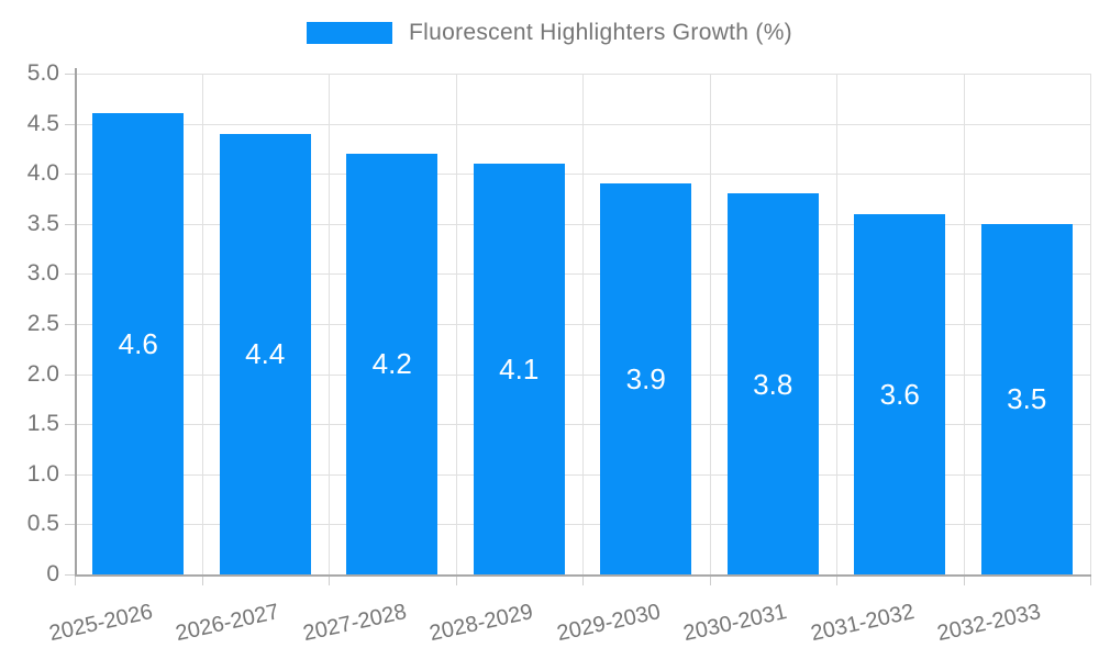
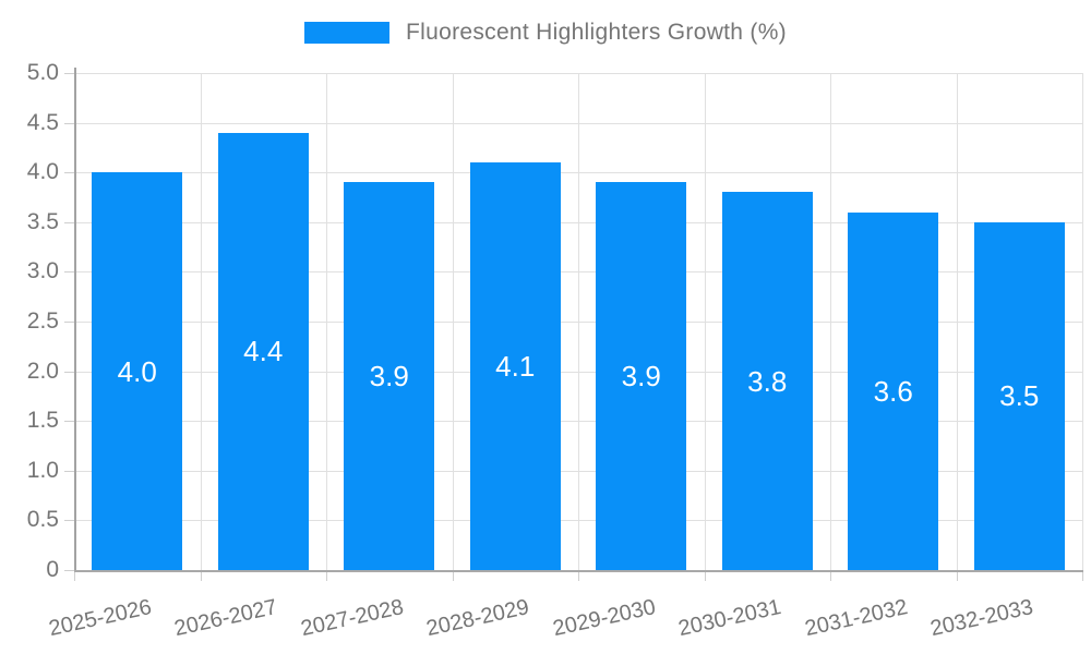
2025-2026: 4.6 -> 4.0
2027-2028: 4.2 -> 3.9
